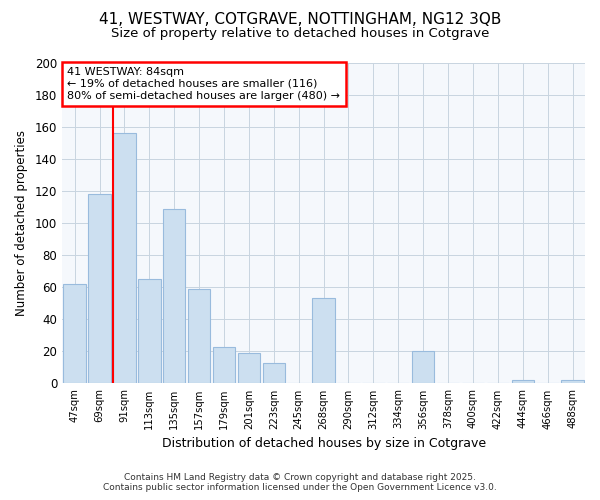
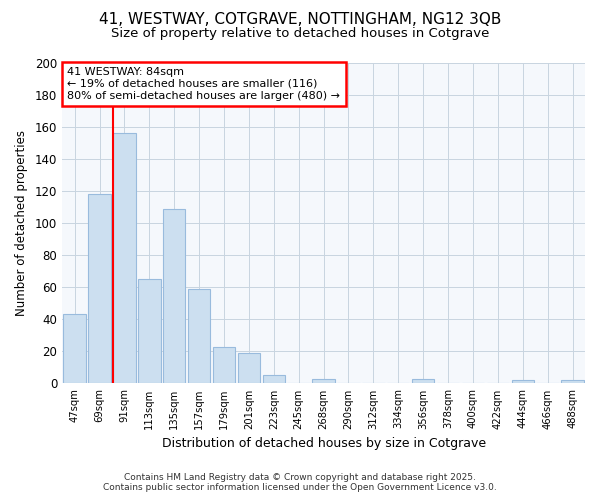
47sqm: 62 -> 43
223sqm: 13 -> 5
268sqm: 53 -> 3
356sqm: 20 -> 3
